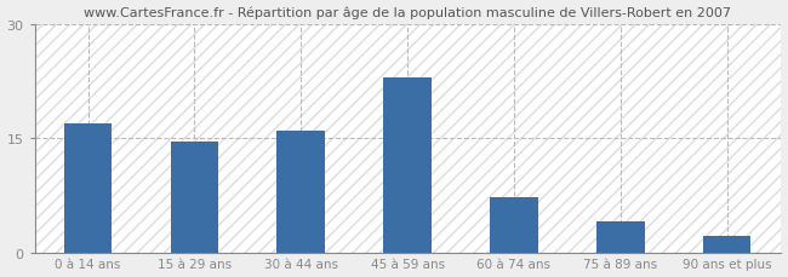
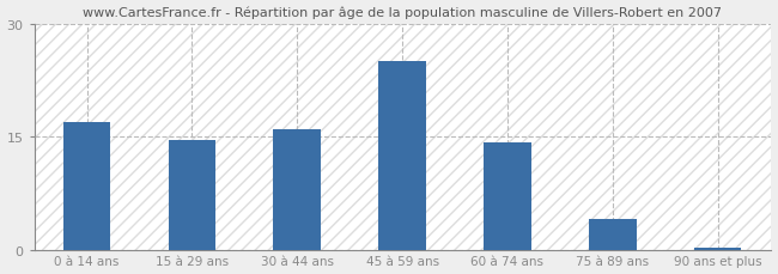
45 à 59 ans: 23.0 -> 25.0
60 à 74 ans: 7.2 -> 14.2
90 ans et plus: 2.2 -> 0.3
